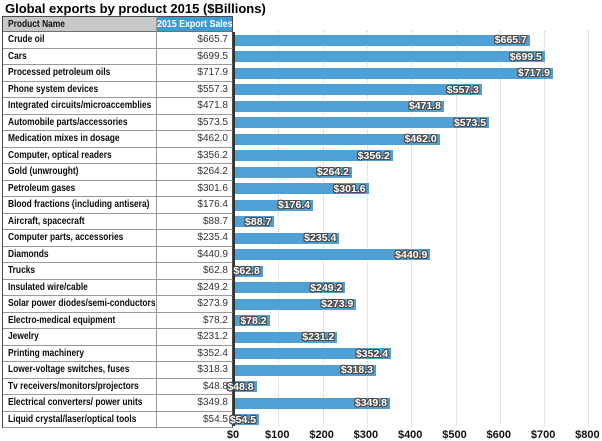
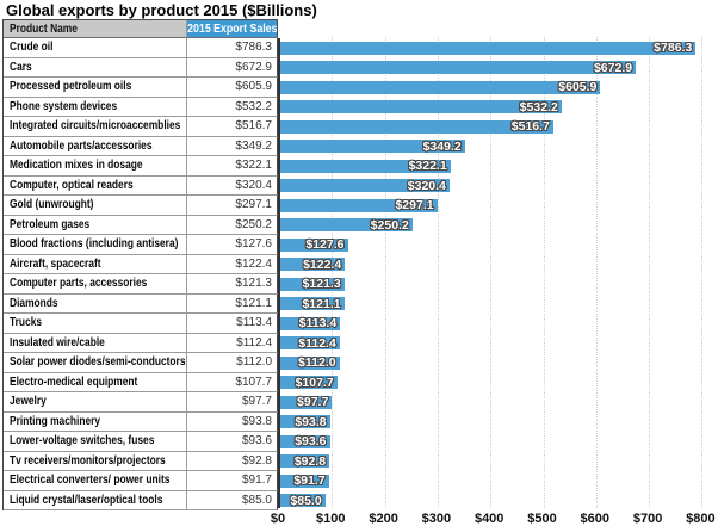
Crude oil: $665.7 -> $786.3
Cars: $699.5 -> $672.9
Processed petroleum oils: $717.9 -> $605.9
Phone system devices: $557.3 -> $532.2
Integrated circuits/microaccemblies: $471.8 -> $516.7
Automobile parts/accessories: $573.5 -> $349.2
Medication mixes in dosage: $462.0 -> $322.1
Computer, optical readers: $356.2 -> $320.4
Gold (unwrought): $264.2 -> $297.1
Petroleum gases: $301.6 -> $250.2
Blood fractions (including antisera): $176.4 -> $127.6
Aircraft, spacecraft: $88.7 -> $122.4
Computer parts, accessories: $235.4 -> $121.3
Diamonds: $440.9 -> $121.1
Trucks: $62.8 -> $113.4
Insulated wire/cable: $249.2 -> $112.4
Solar power diodes/semi-conductors: $273.9 -> $112.0
Electro-medical equipment: $78.2 -> $107.7
Jewelry: $231.2 -> $97.7
Printing machinery: $352.4 -> $93.8
Lower-voltage switches, fuses: $318.3 -> $93.6
Tv receivers/monitors/projectors: $48.8 -> $92.8
Electrical converters/ power units: $349.8 -> $91.7
Liquid crystal/laser/optical tools: $54.5 -> $85.0
